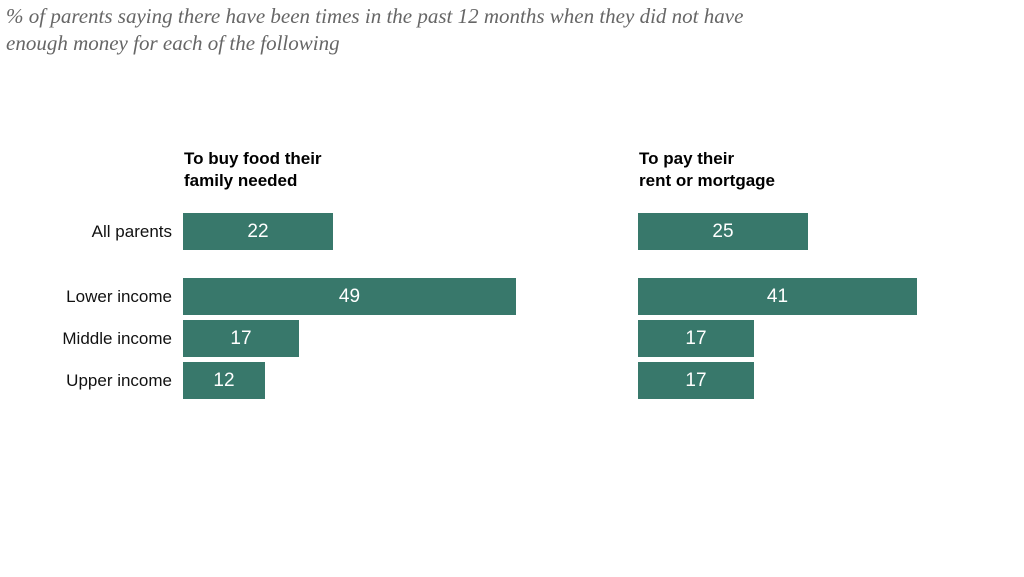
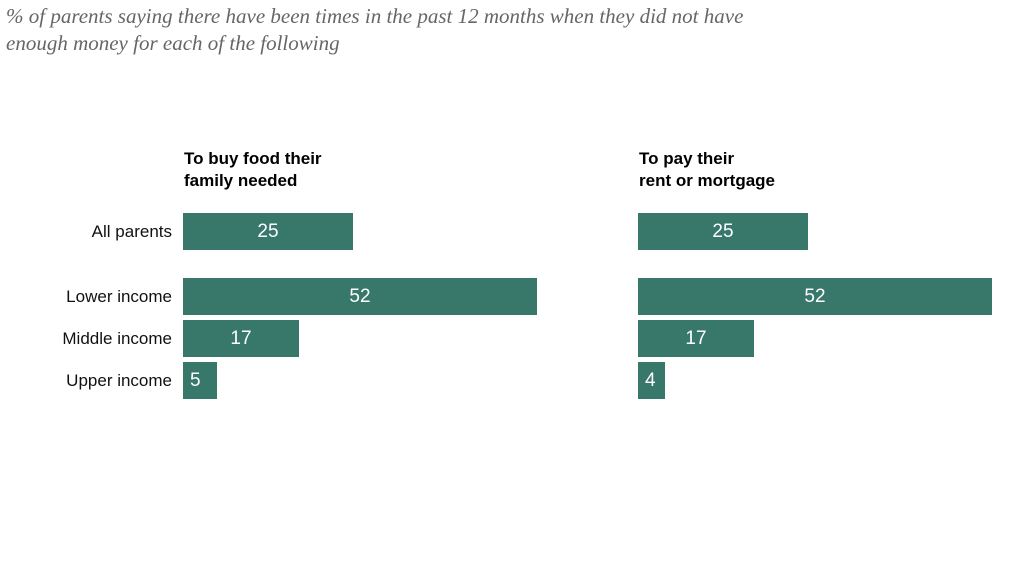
To buy food their family needed/All parents: 22 -> 25
To buy food their family needed/Lower income: 49 -> 52
To pay their rent or mortgage/Lower income: 41 -> 52
To buy food their family needed/Upper income: 12 -> 5
To pay their rent or mortgage/Upper income: 17 -> 4
